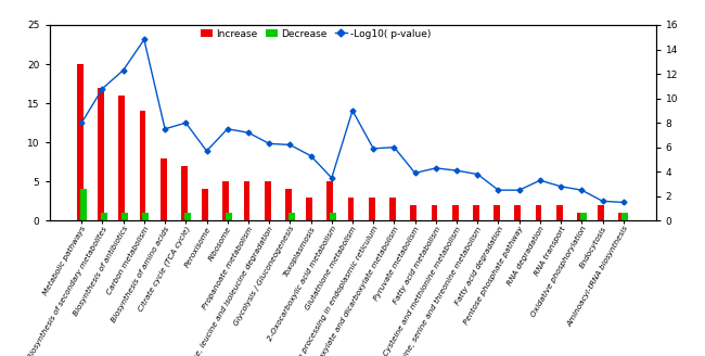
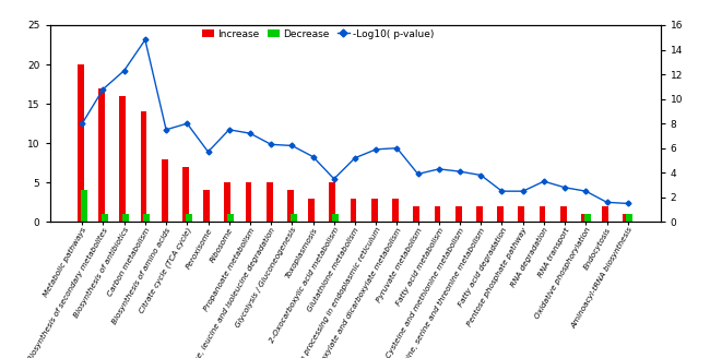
-Log10( p-value)/Glutathione metabolism: 9.0 -> 5.2
